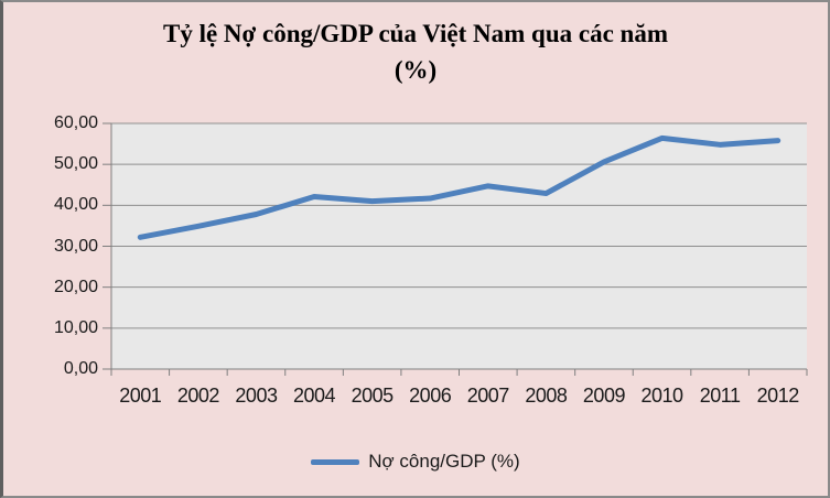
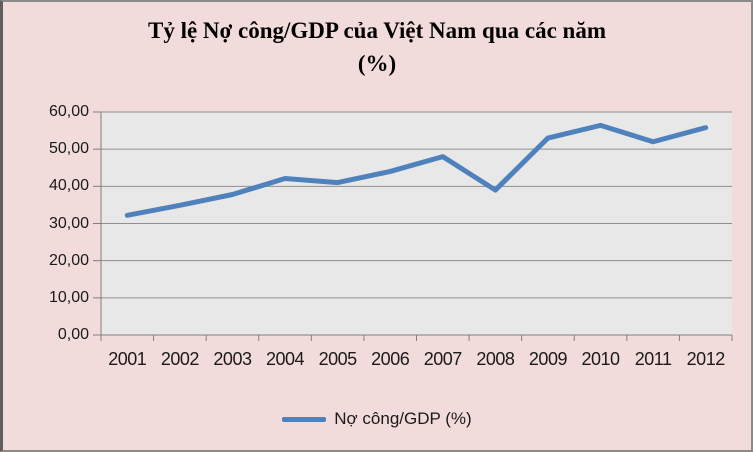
2006: 42 -> 44
2007: 45 -> 48
2008: 43 -> 39
2009: 51 -> 53
2011: 55 -> 52
